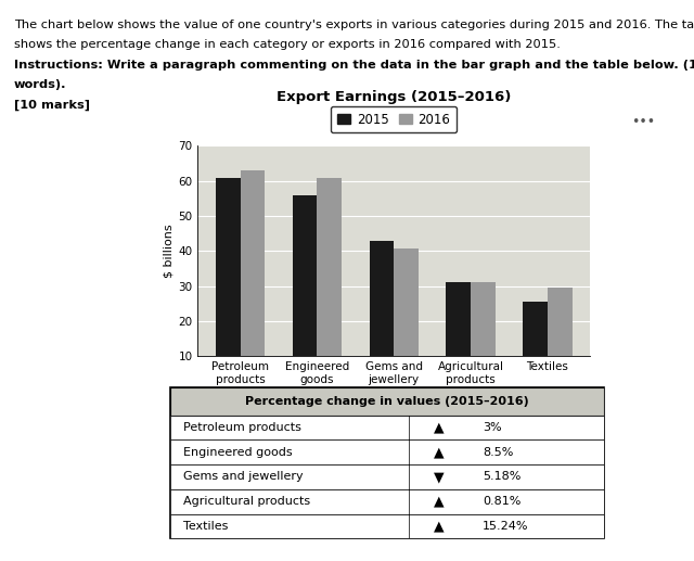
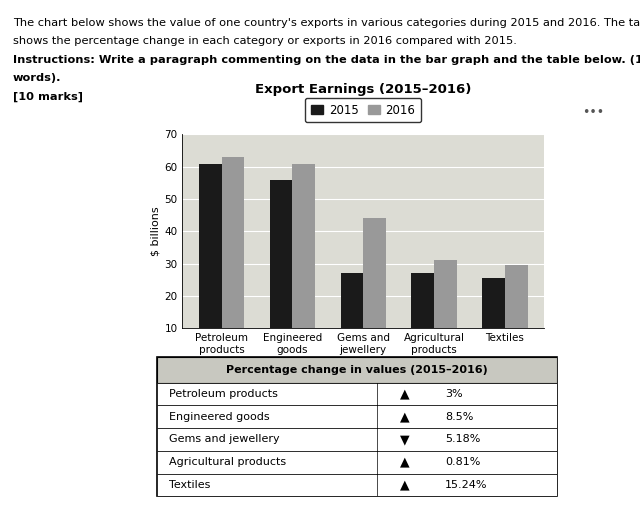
2015/Gems and jewellery: 43.0 -> 27.0
2016/Gems and jewellery: 40.8 -> 44.0
2015/Agricultural products: 31.0 -> 27.0
